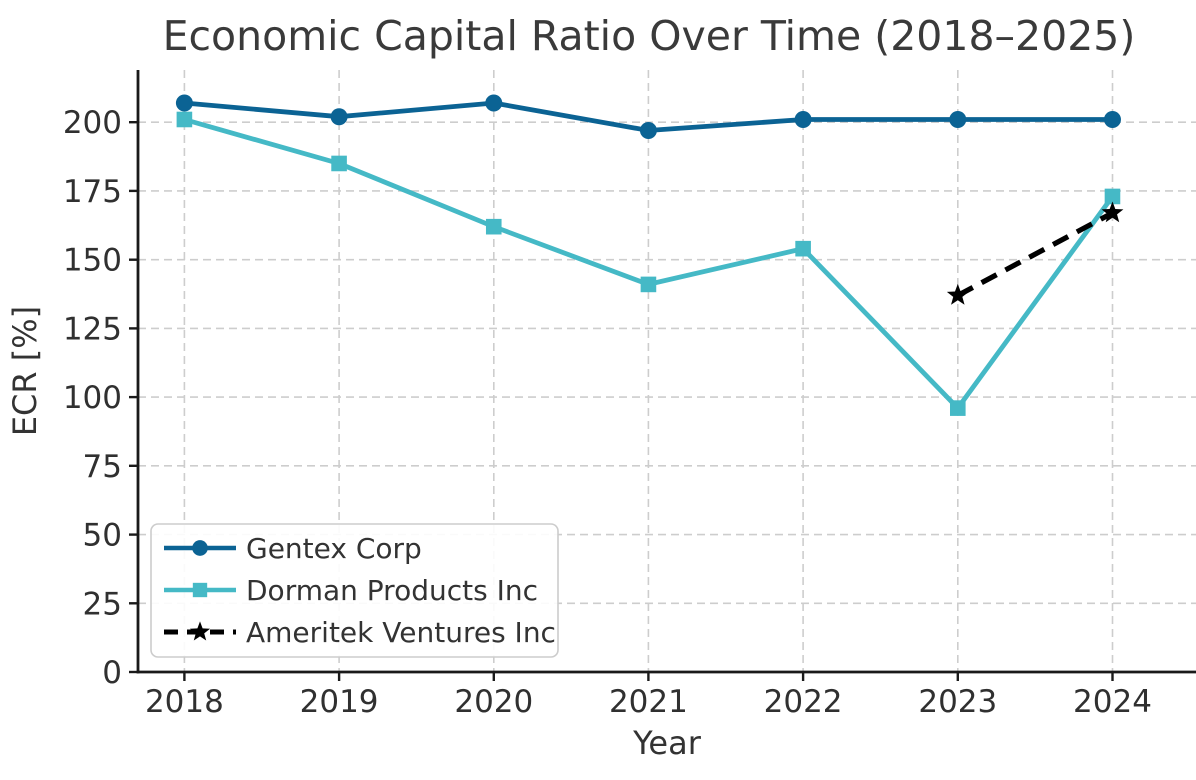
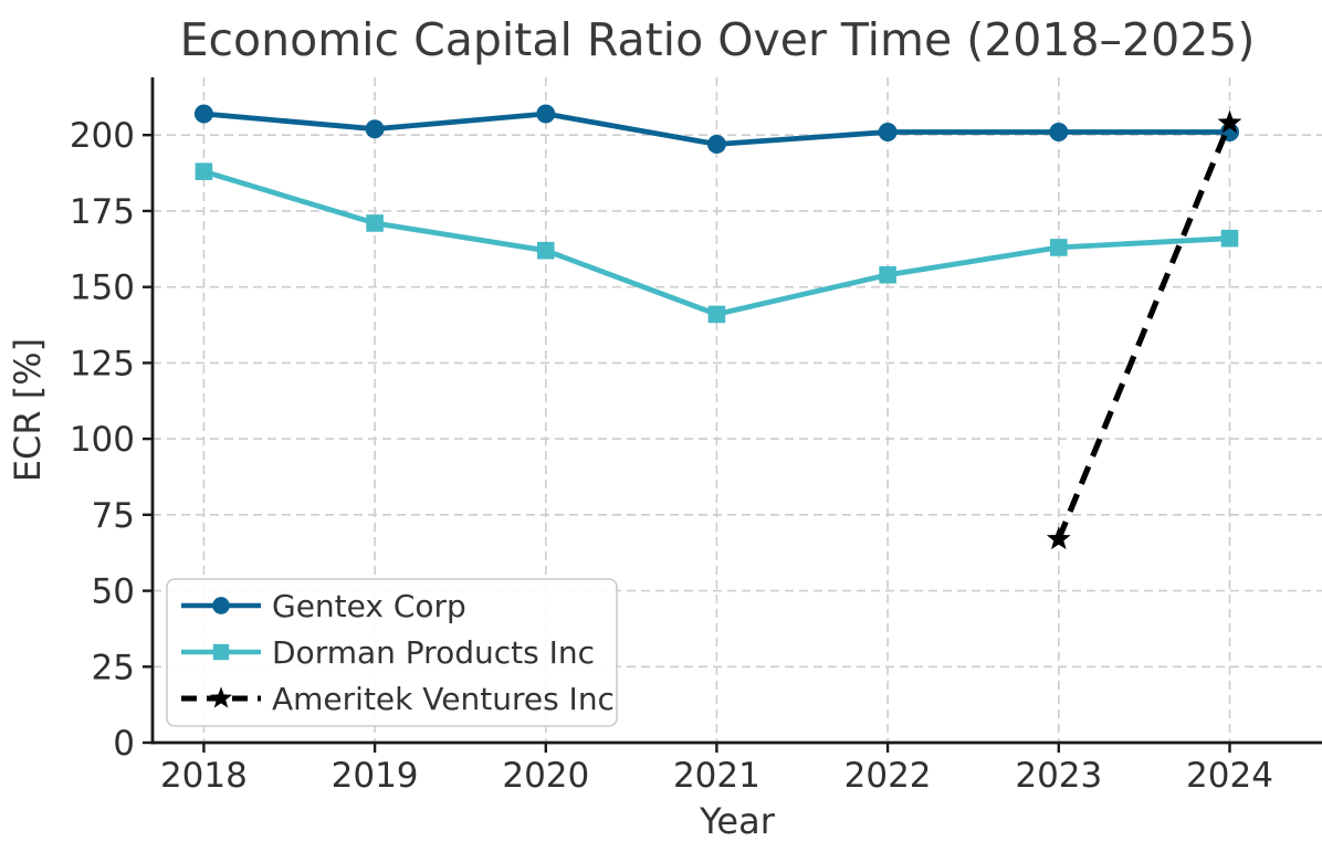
Dorman Products Inc/2018: 201 -> 188
Dorman Products Inc/2019: 185 -> 171
Dorman Products Inc/2023: 96 -> 163
Ameritek Ventures Inc/2023: 137 -> 67
Dorman Products Inc/2024: 173 -> 166
Ameritek Ventures Inc/2024: 167 -> 204
